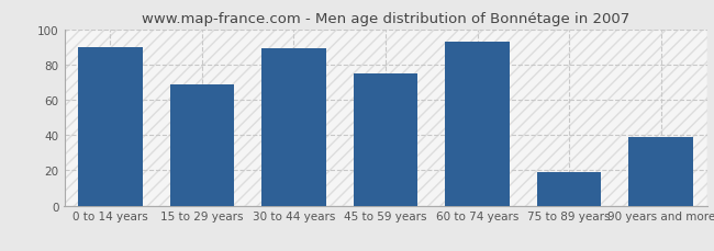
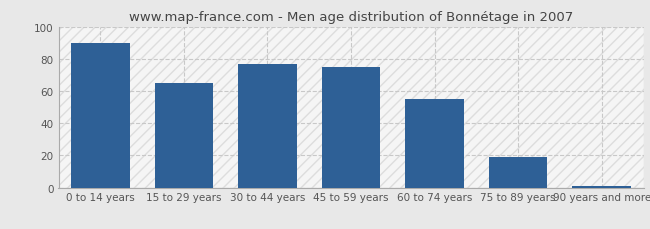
15 to 29 years: 69 -> 65
30 to 44 years: 89 -> 77
60 to 74 years: 93 -> 55
90 years and more: 39 -> 1
